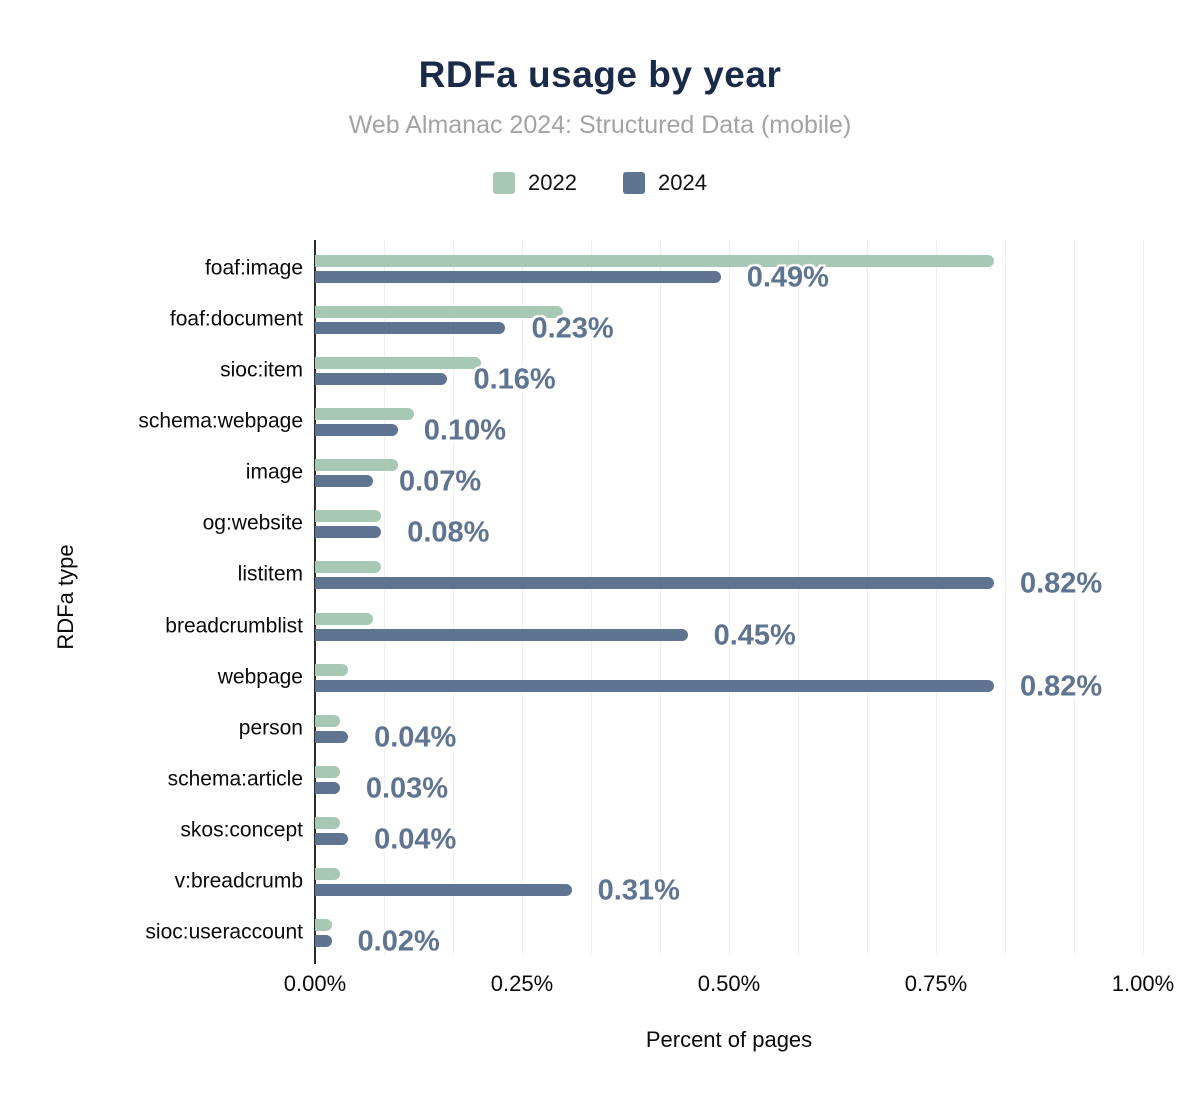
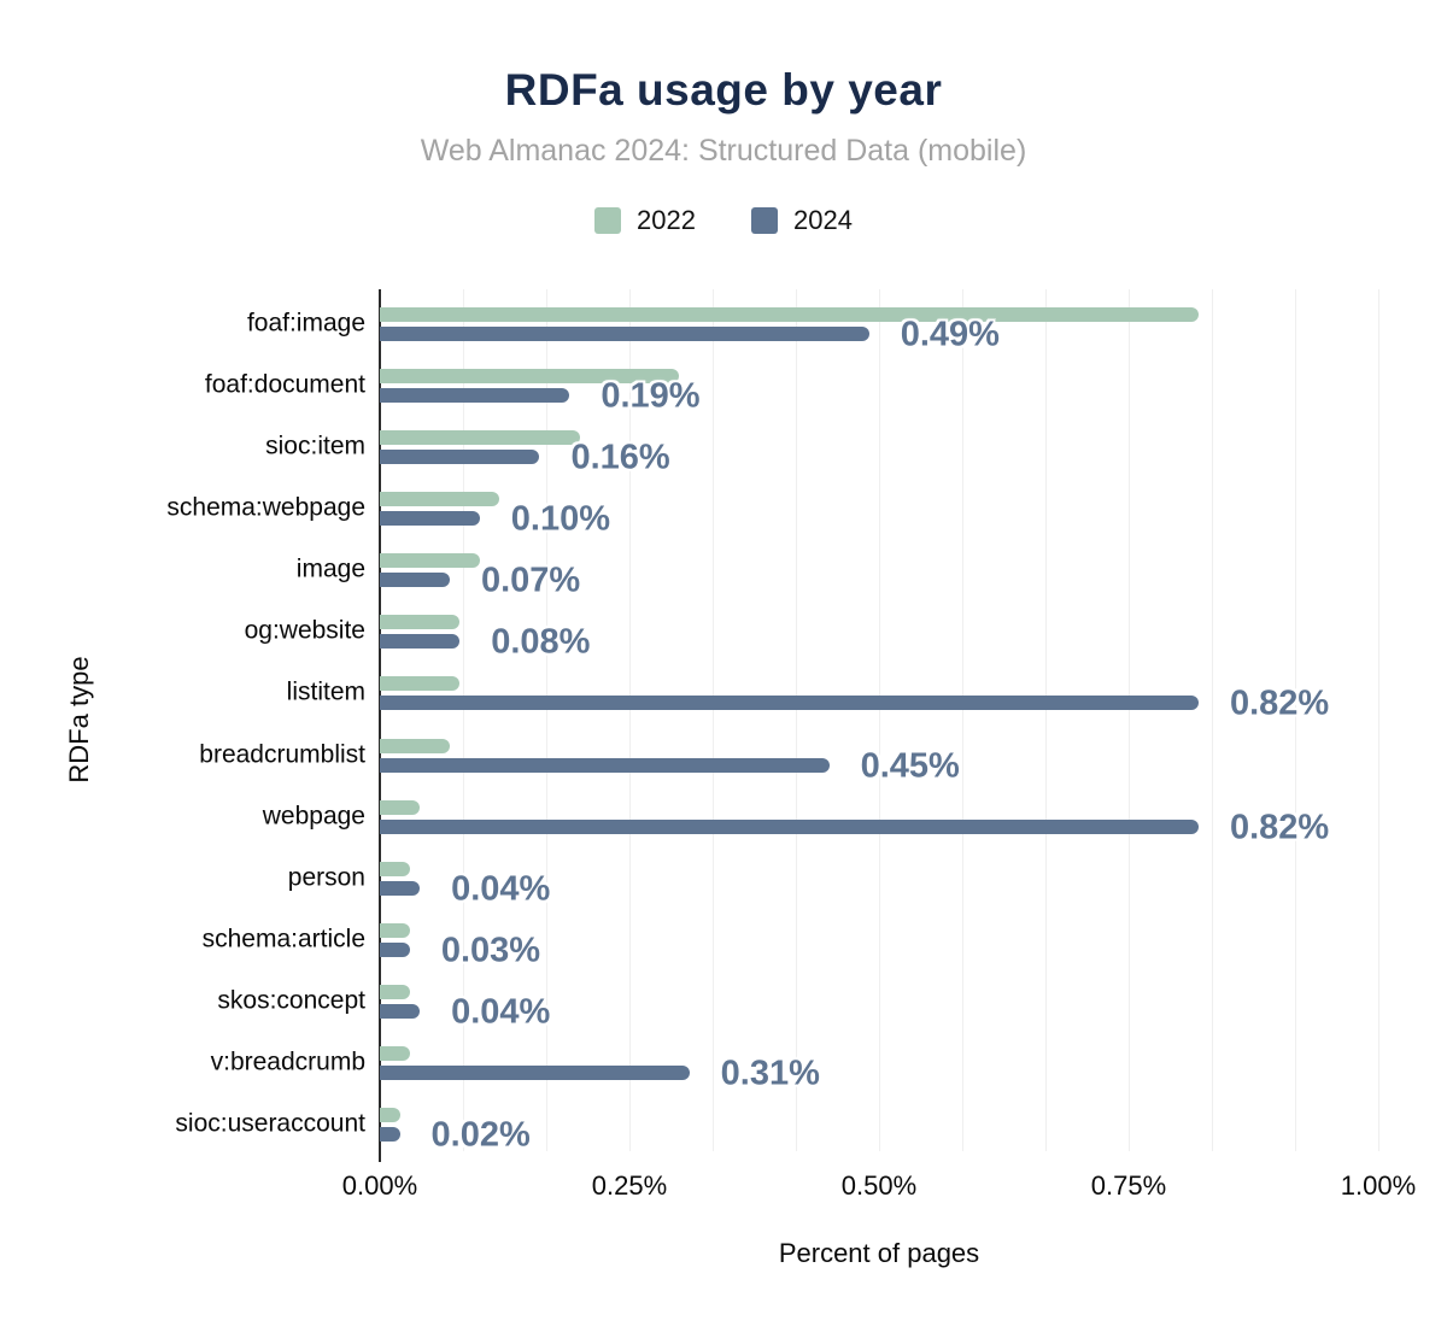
2024/foaf:document: 0.23% -> 0.19%
